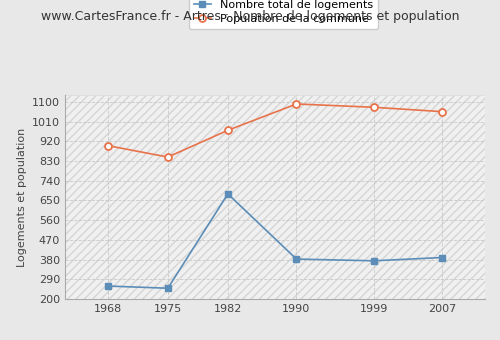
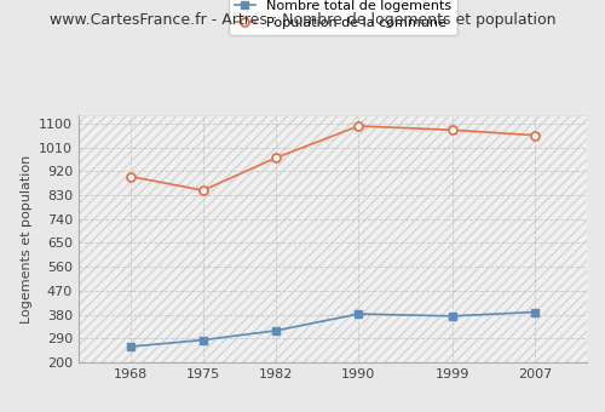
Nombre total de logements/1975: 250 -> 285
Nombre total de logements/1982: 680 -> 320
